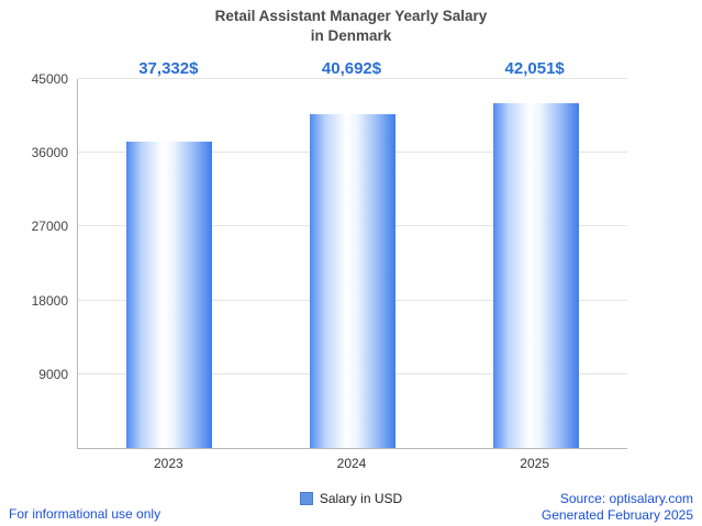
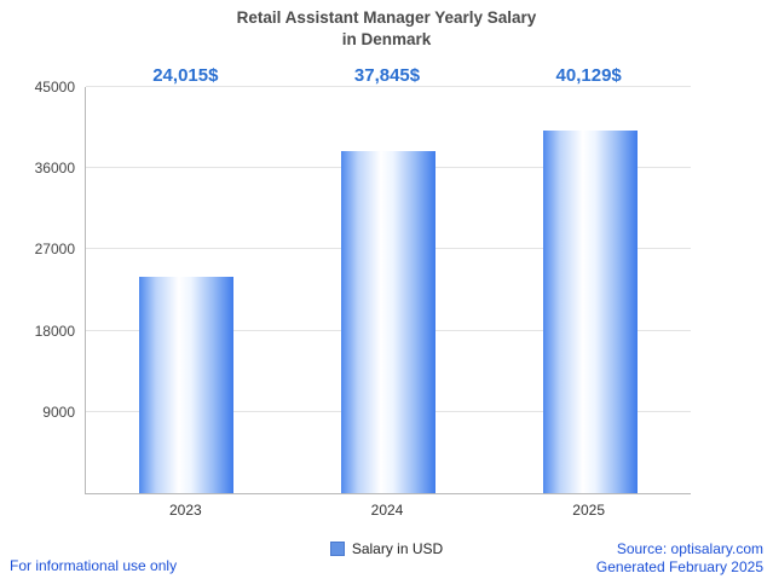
2023: 37,332 -> 24,015
2024: 40,692 -> 37,845
2025: 42,051 -> 40,129
